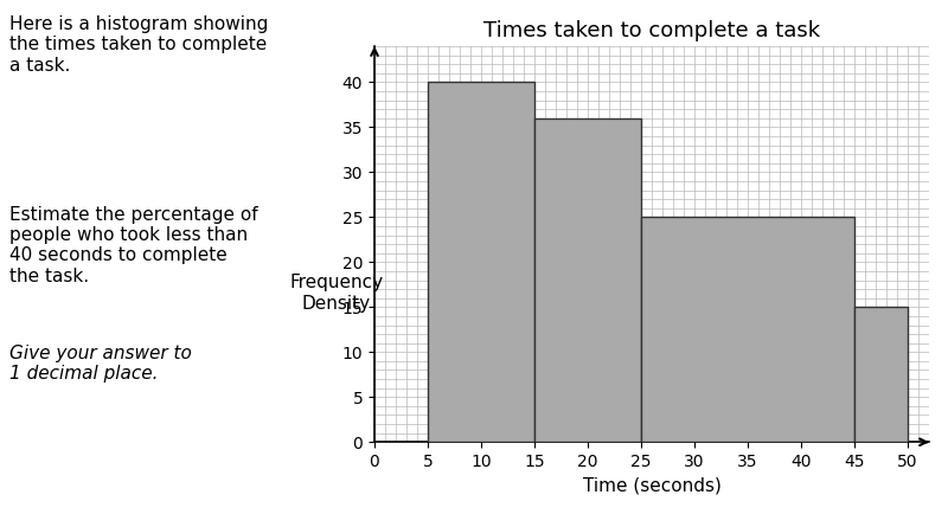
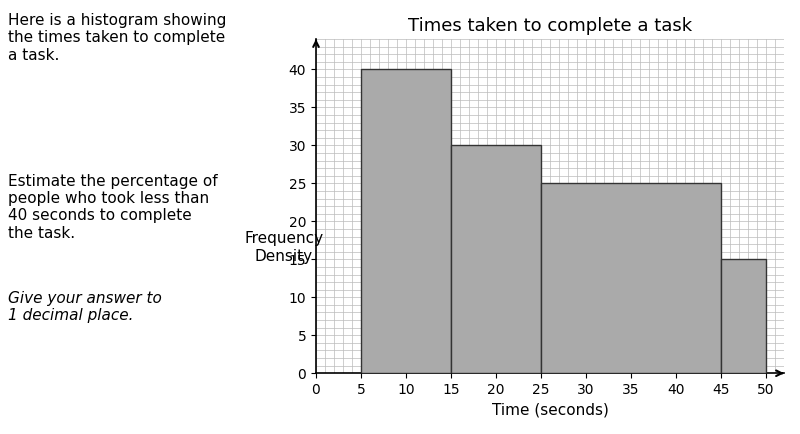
20: 36 -> 30
